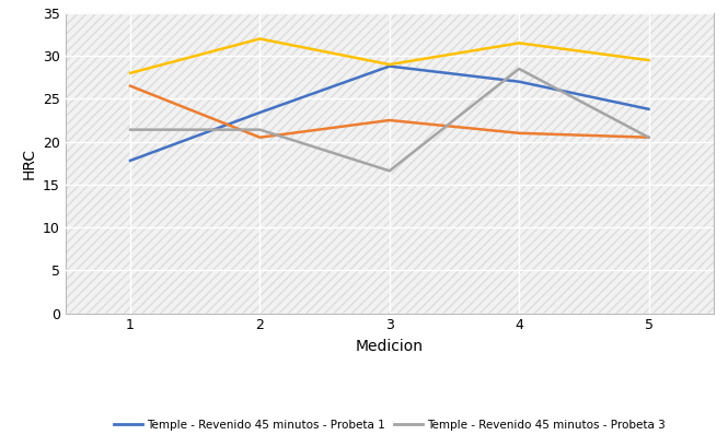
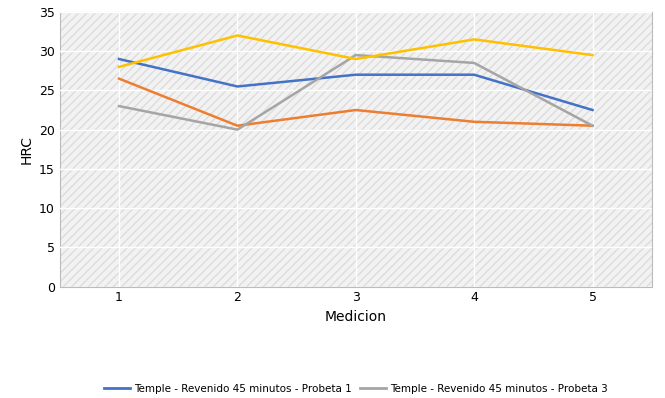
Temple - Revenido 45 minutos - Probeta 1/1: 17.8 -> 29.0
Temple - Revenido 45 minutos - Probeta 3/1: 21.4 -> 23.0
Temple - Revenido 45 minutos - Probeta 1/2: 23.4 -> 25.5
Temple - Revenido 45 minutos - Probeta 3/2: 21.4 -> 20.0
Temple - Revenido 45 minutos - Probeta 1/3: 28.8 -> 27.0
Temple - Revenido 45 minutos - Probeta 3/3: 16.6 -> 29.5
Temple - Revenido 45 minutos - Probeta 1/5: 23.8 -> 22.5
